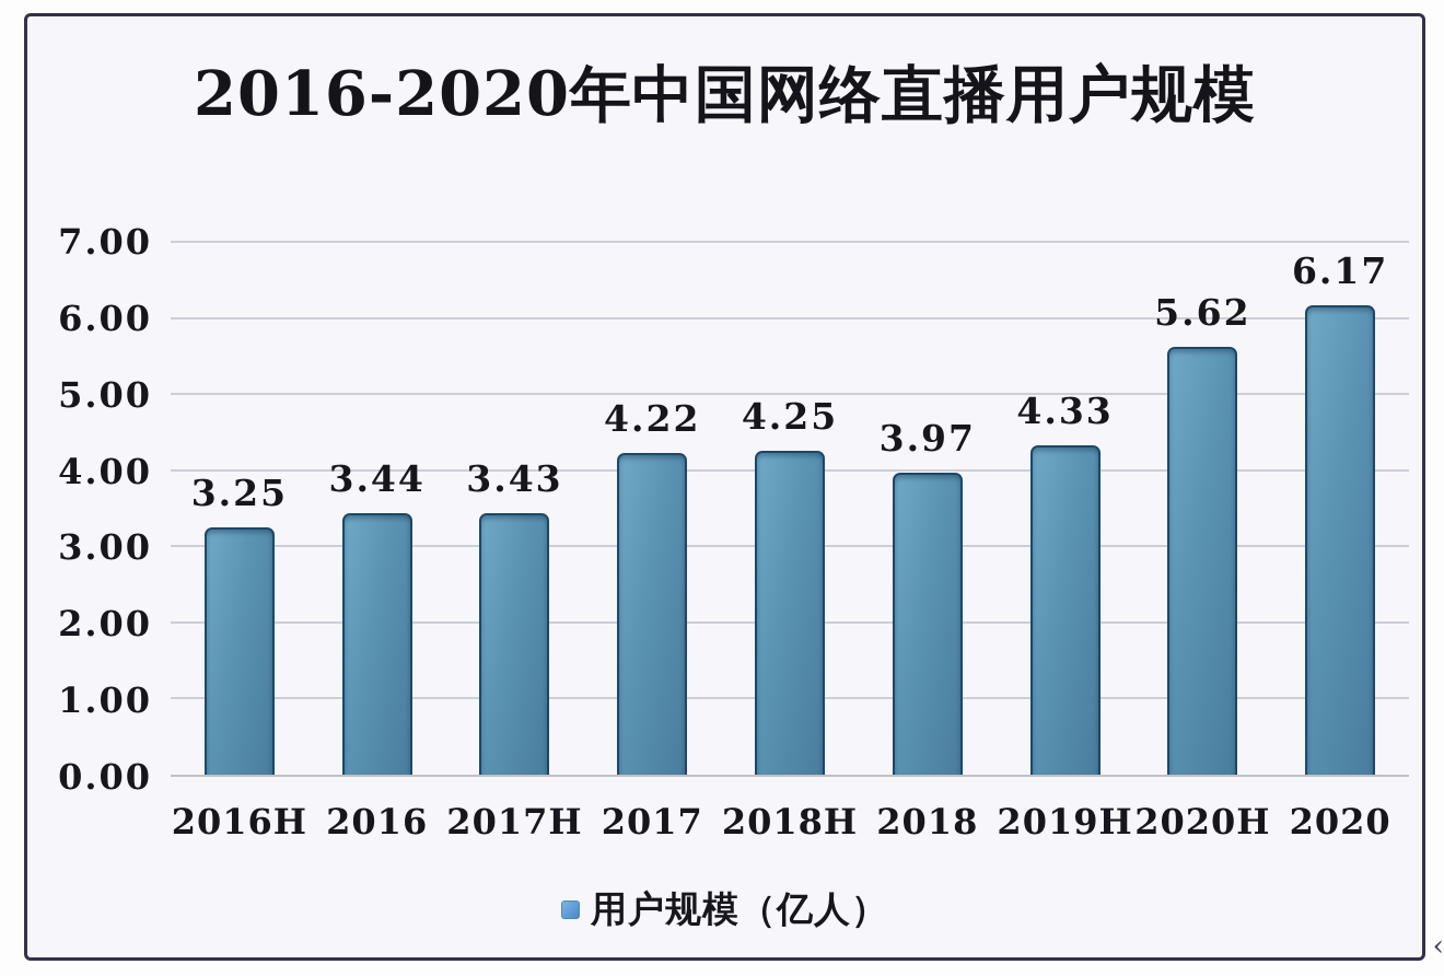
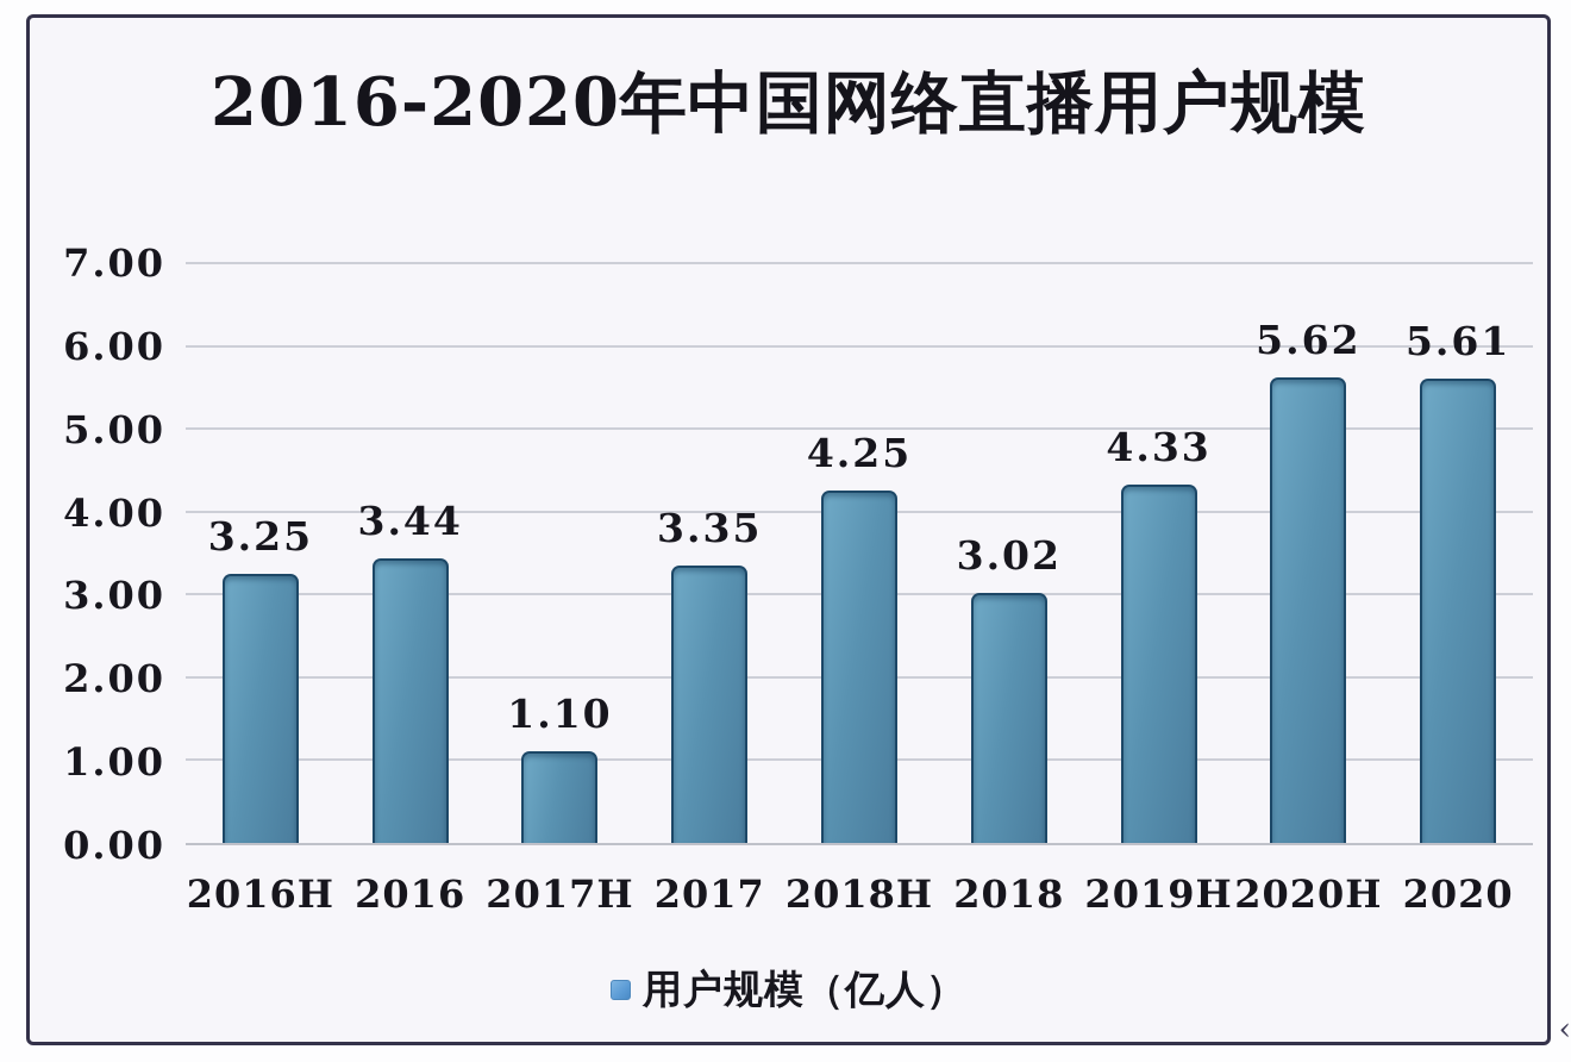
2017H: 3.43 -> 1.10
2017: 4.22 -> 3.35
2018: 3.97 -> 3.02
2020: 6.17 -> 5.61
